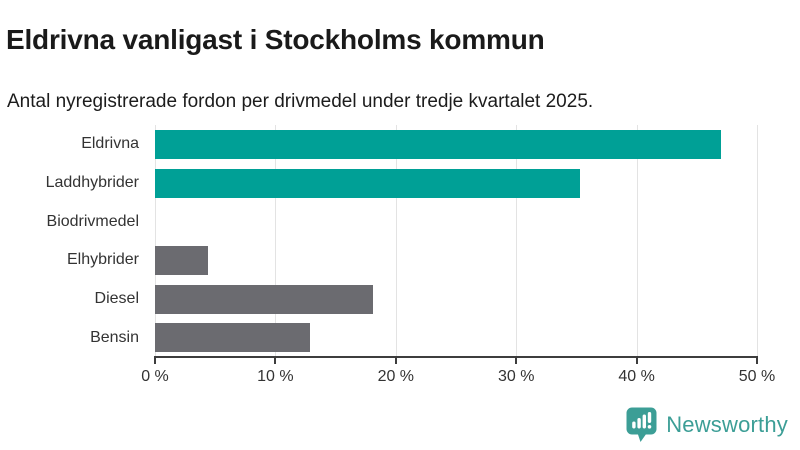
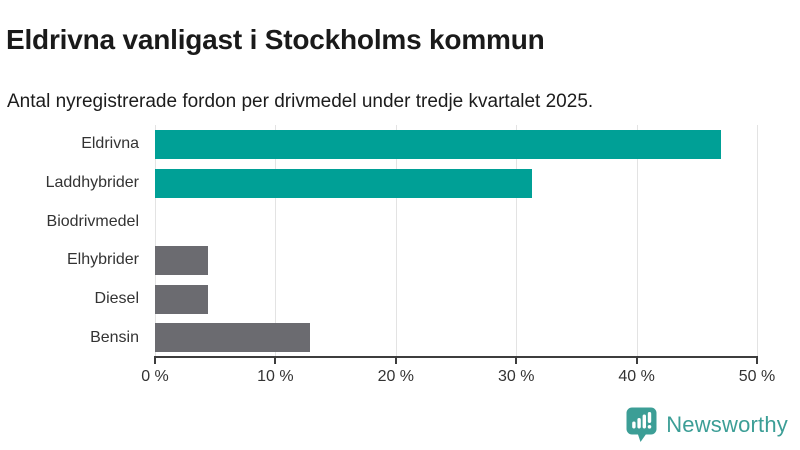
Laddhybrider: 35.3% -> 31.3%
Diesel: 18.1% -> 4.4%
